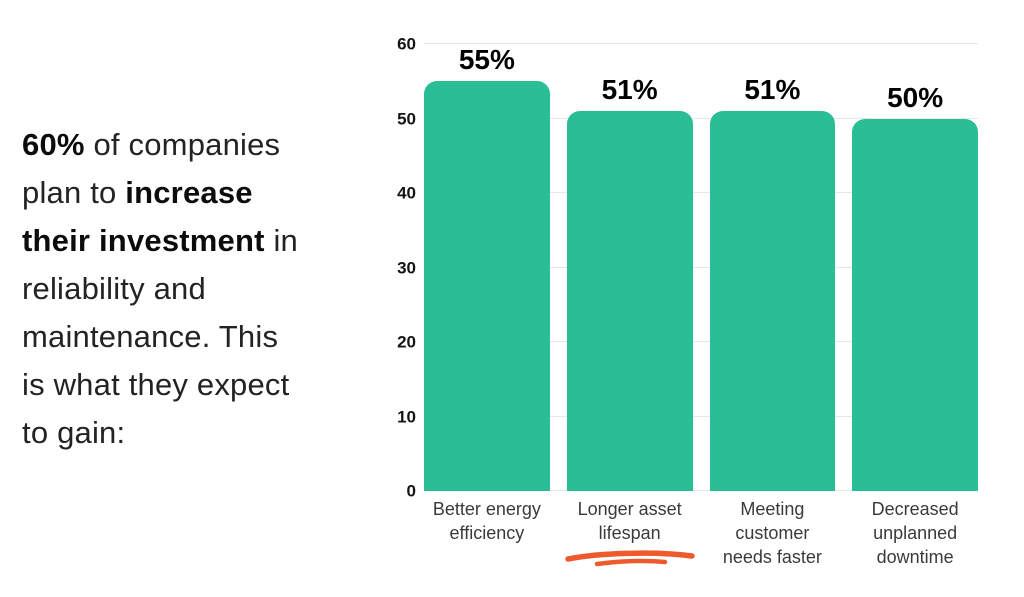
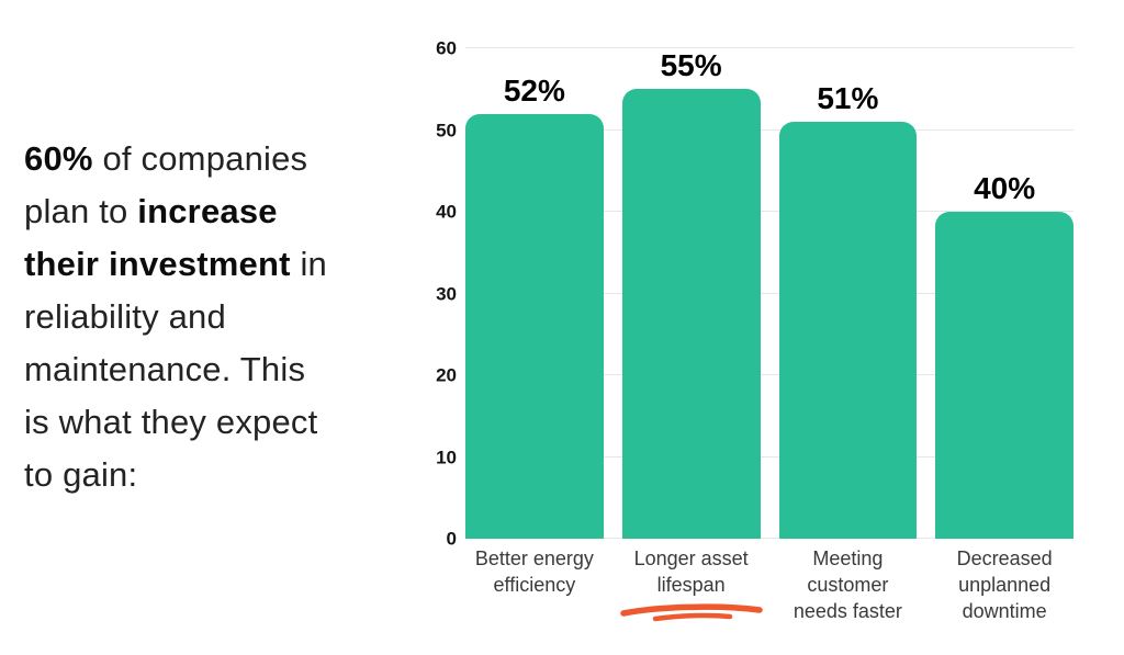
Better energy efficiency: 55% -> 52%
Longer asset lifespan: 51% -> 55%
Decreased unplanned downtime: 50% -> 40%
